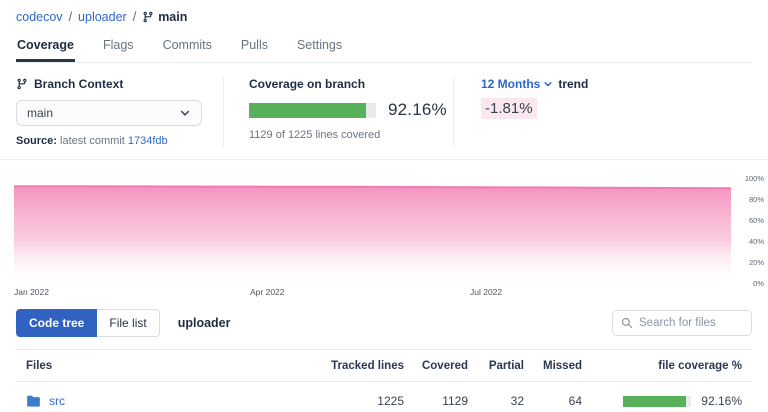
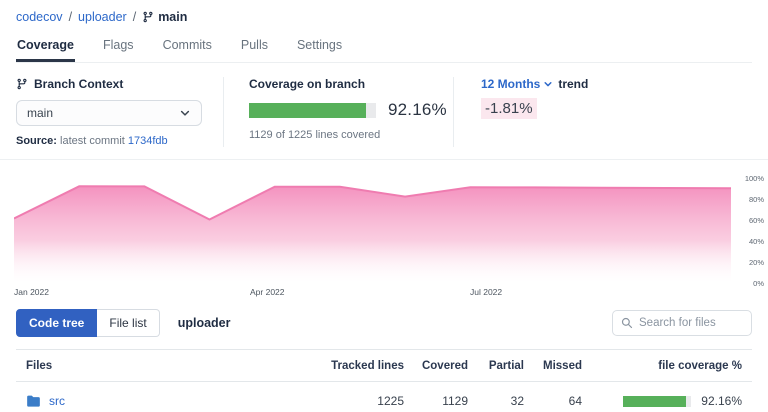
Jan 2022: 94% -> 63%
Apr 2022: 94% -> 62%
Jul 2022: 93% -> 84%
